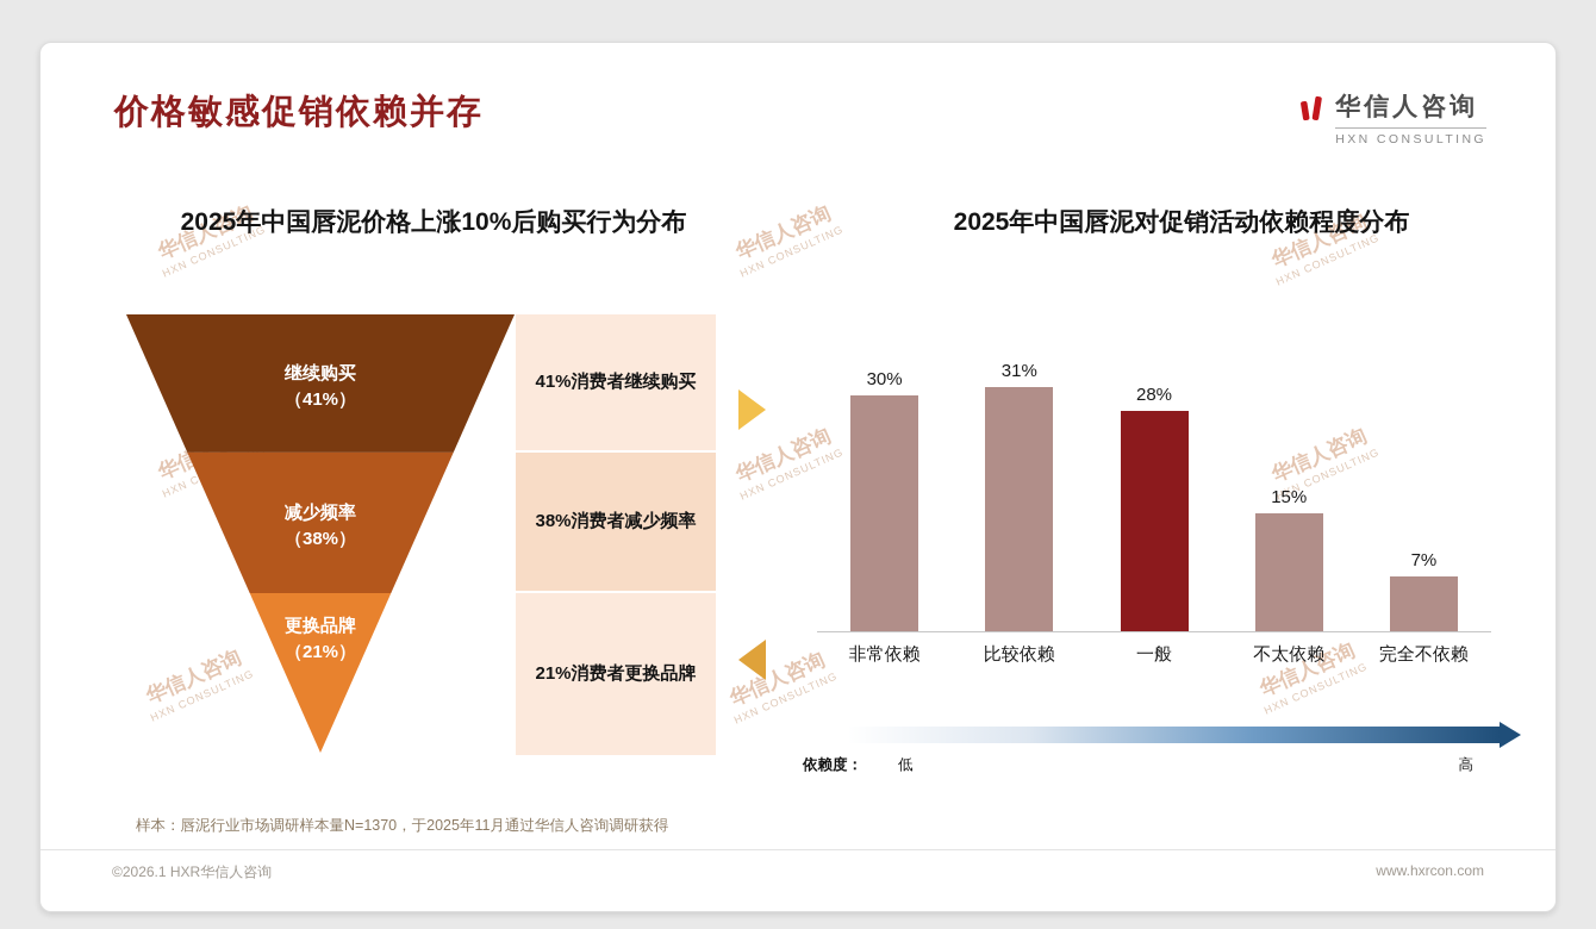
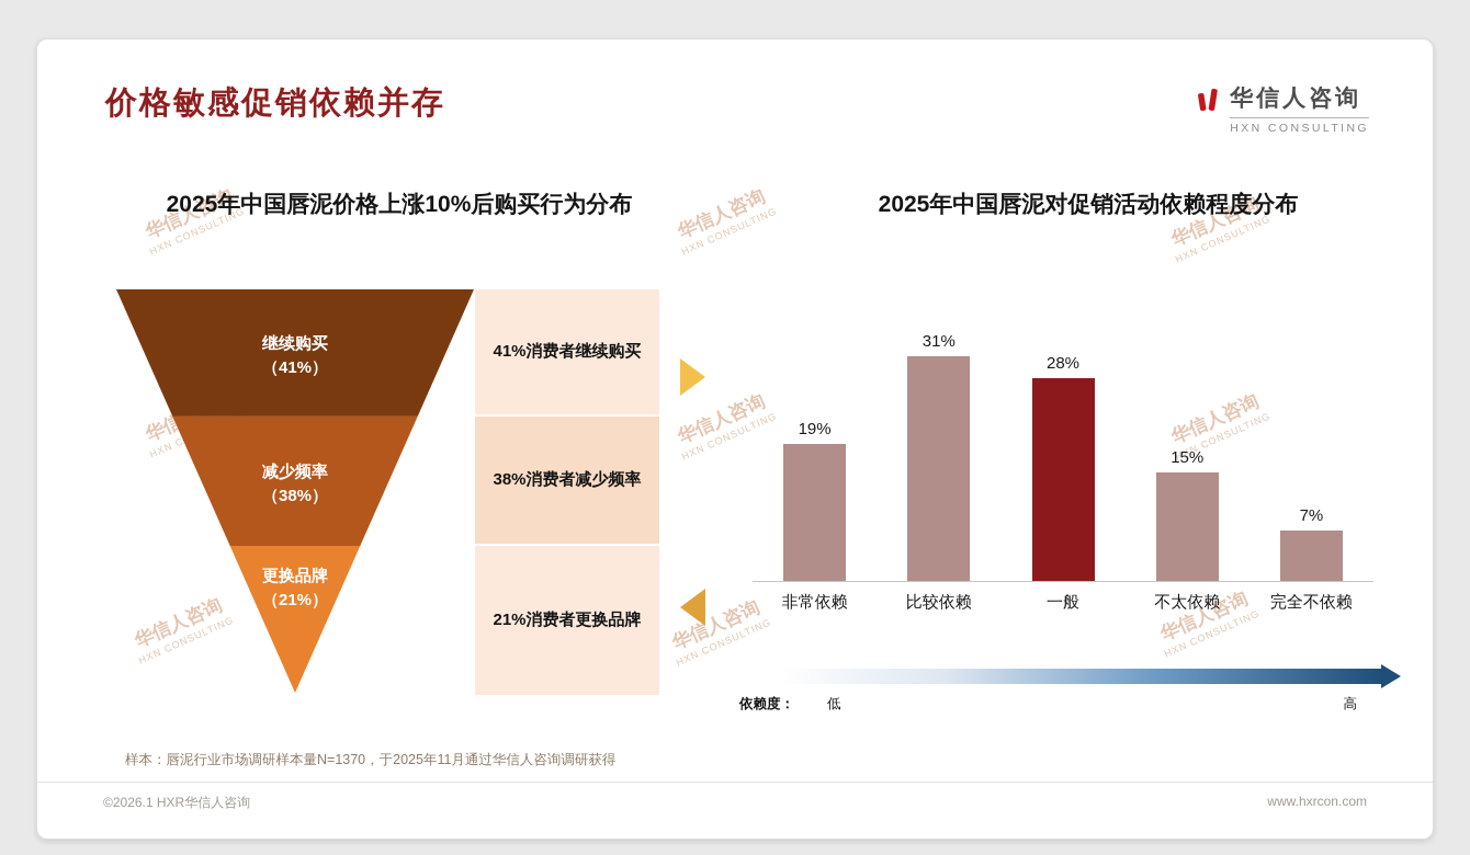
2025年中国唇泥对促销活动依赖程度分布/非常依赖: 30% -> 19%
